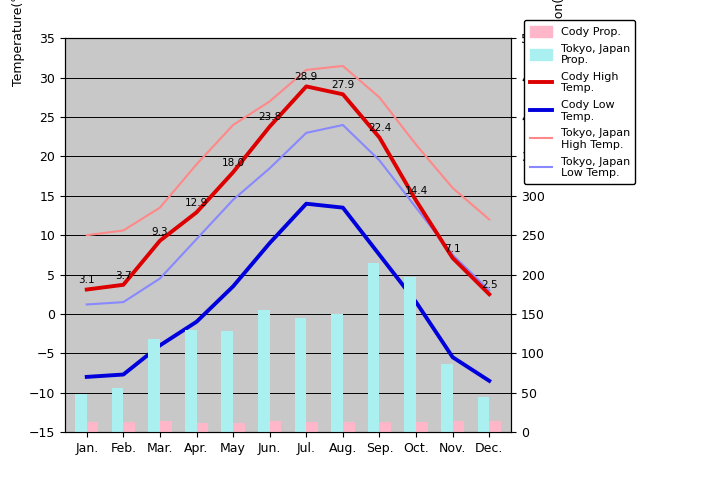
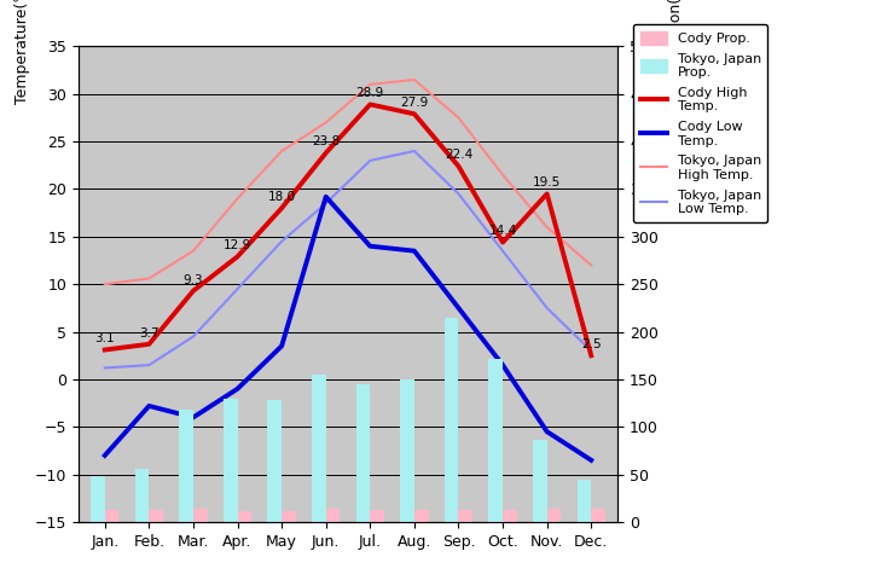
Cody Low Temp./Feb.: -7.7 -> -2.8
Cody Low Temp./Jun.: 9.0 -> 19.2
Tokyo, Japan Prop./Oct.: 197 -> 172
Cody High Temp./Nov.: 7.1 -> 19.5
